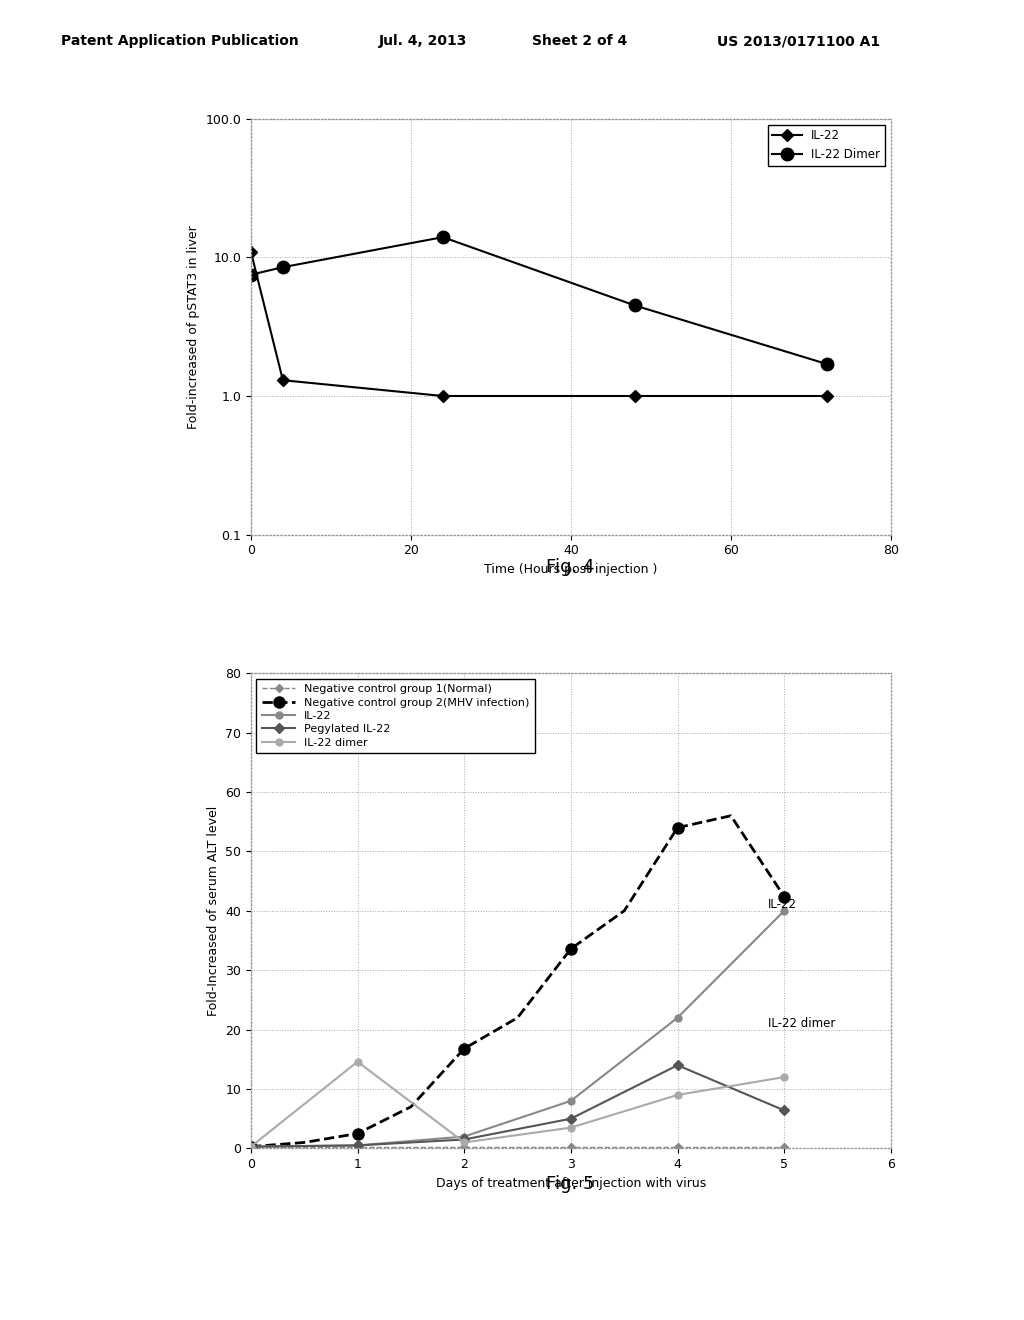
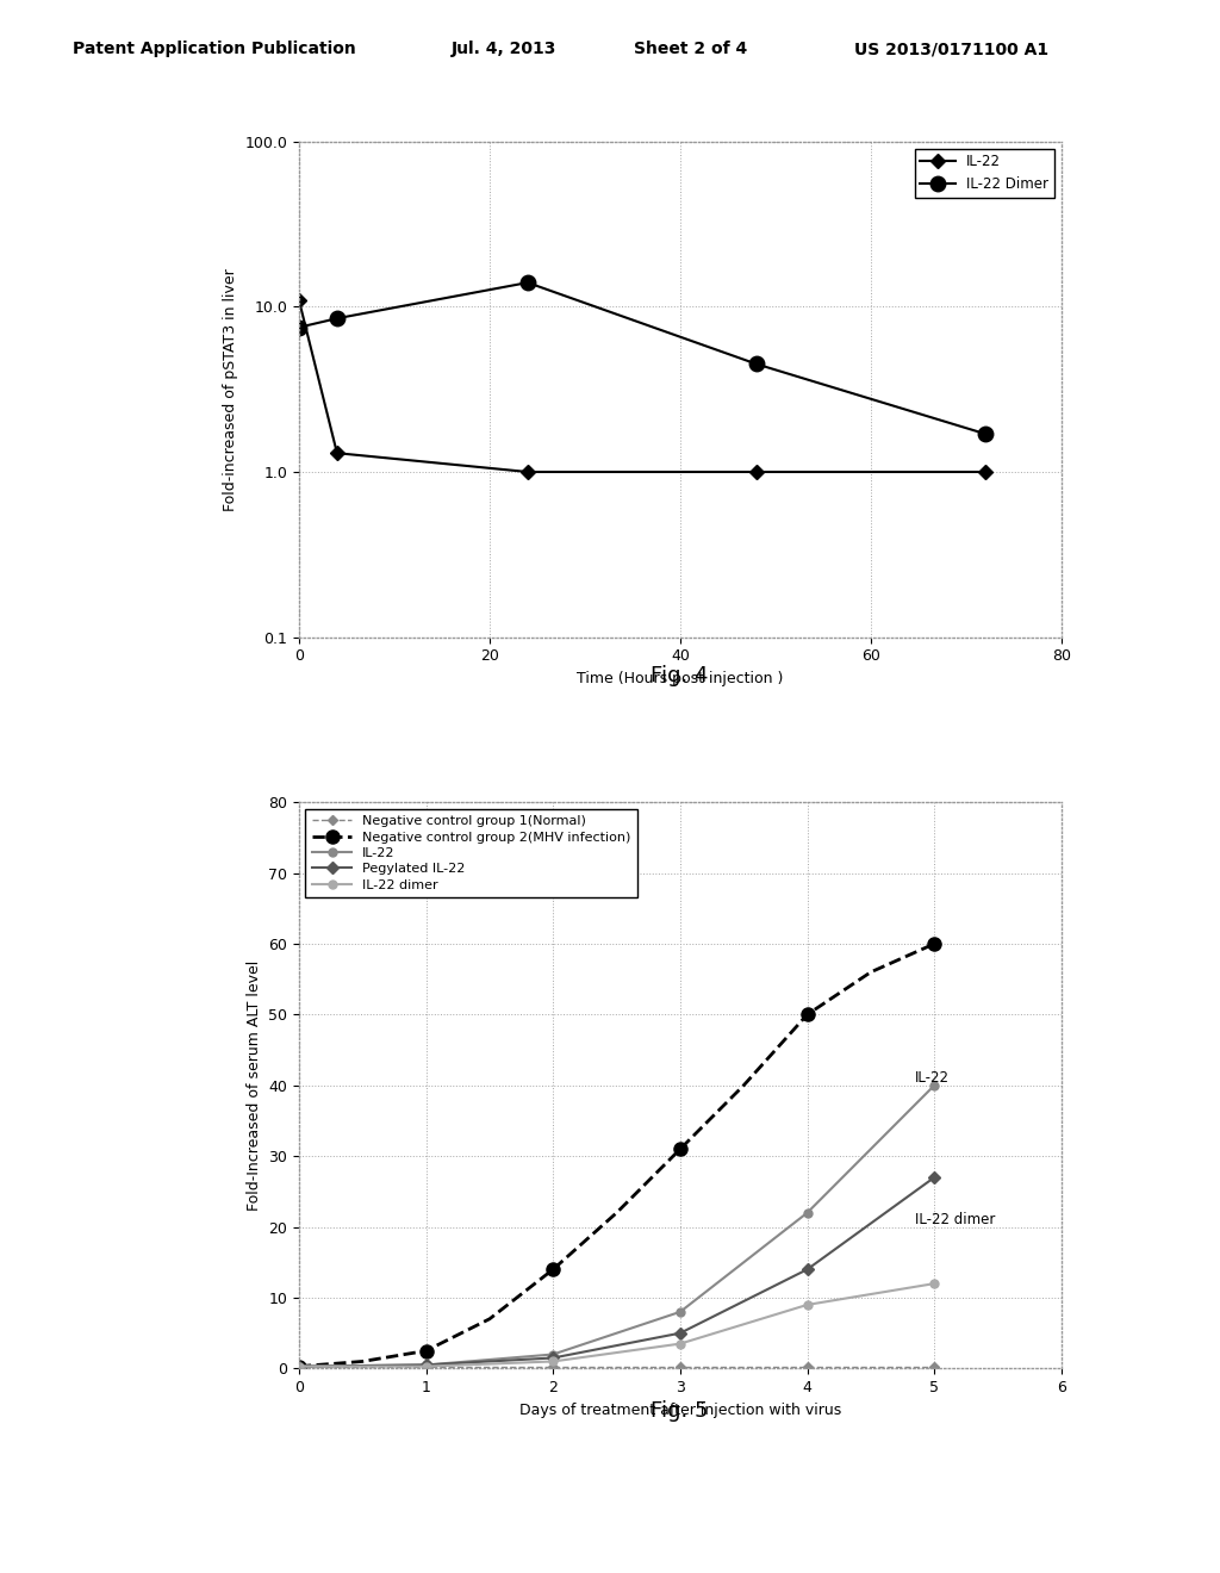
IL-22 dimer/1: 14.6 -> 0.3
Negative control group 2(MHV infection)/2: 16.8 -> 14.0
Negative control group 2(MHV infection)/3: 33.6 -> 31.0
Negative control group 2(MHV infection)/4: 54.0 -> 50.0
Negative control group 2(MHV infection)/5: 42.4 -> 60.0
Pegylated IL-22/5: 6.4 -> 27.0
